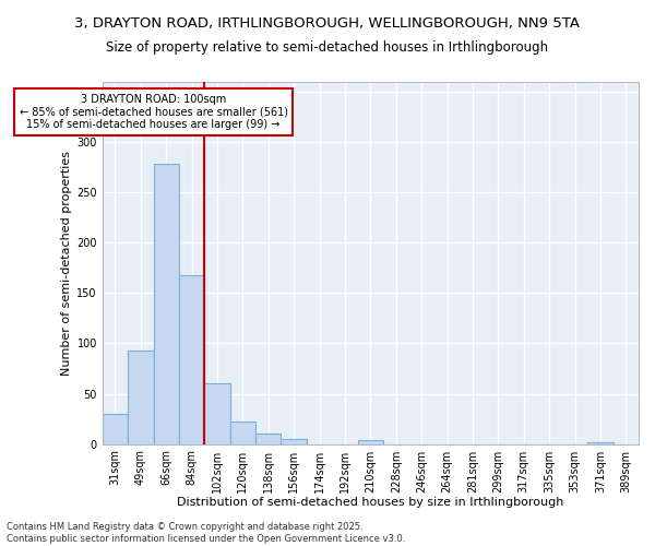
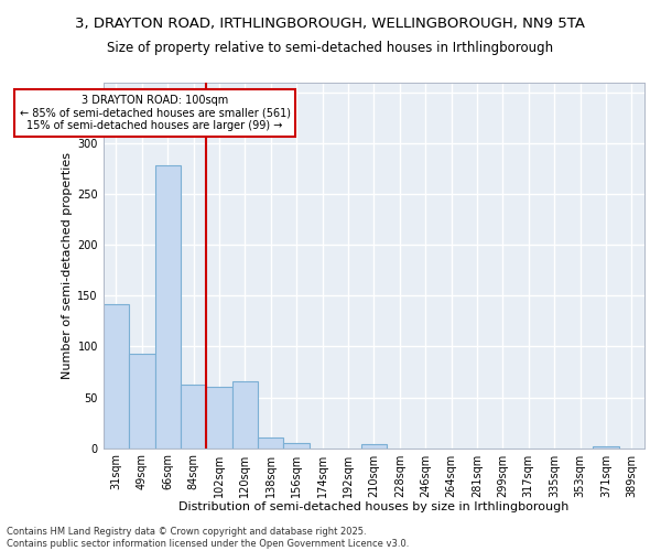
31sqm: 30 -> 142
84sqm: 168 -> 62
120sqm: 22 -> 66
